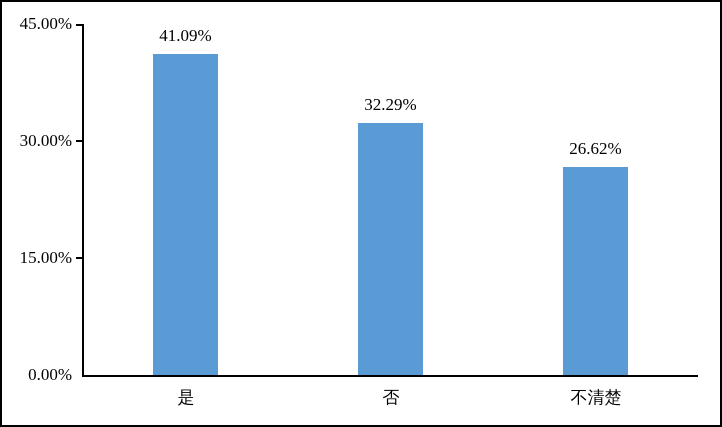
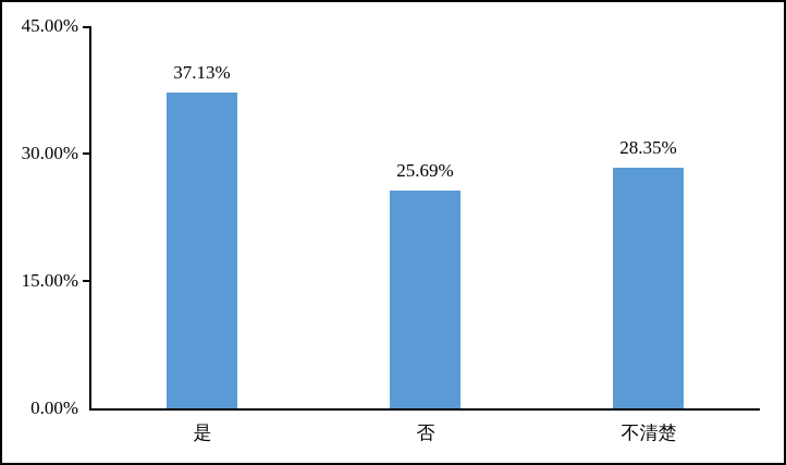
是: 41.09% -> 37.13%
否: 32.29% -> 25.69%
不清楚: 26.62% -> 28.35%
